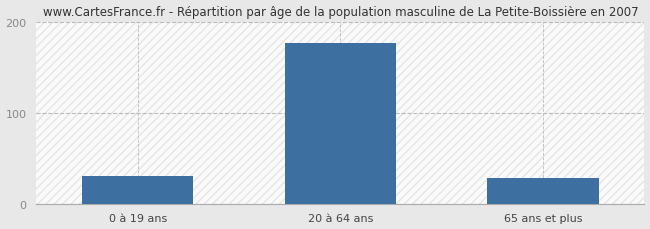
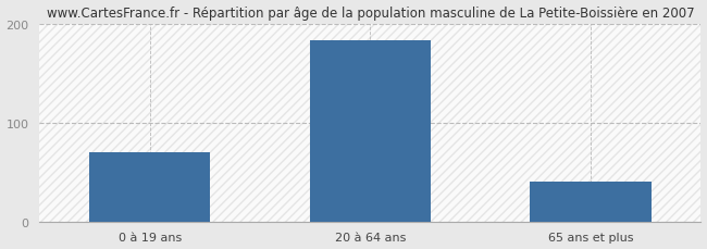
0 à 19 ans: 30 -> 70
20 à 64 ans: 176 -> 183
65 ans et plus: 28 -> 40
